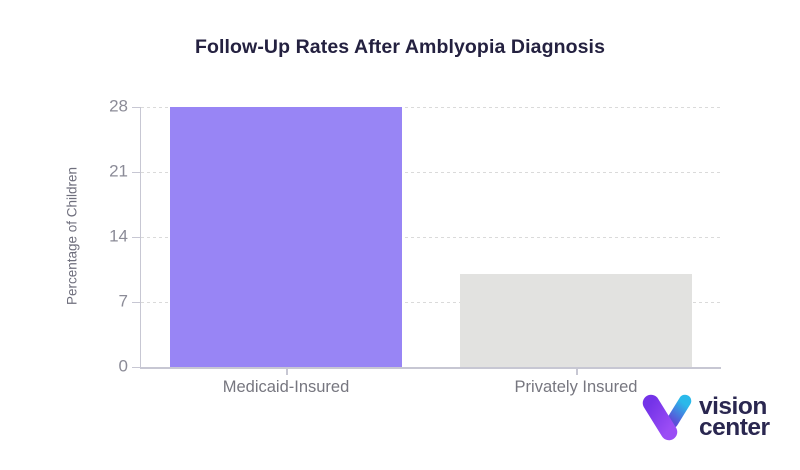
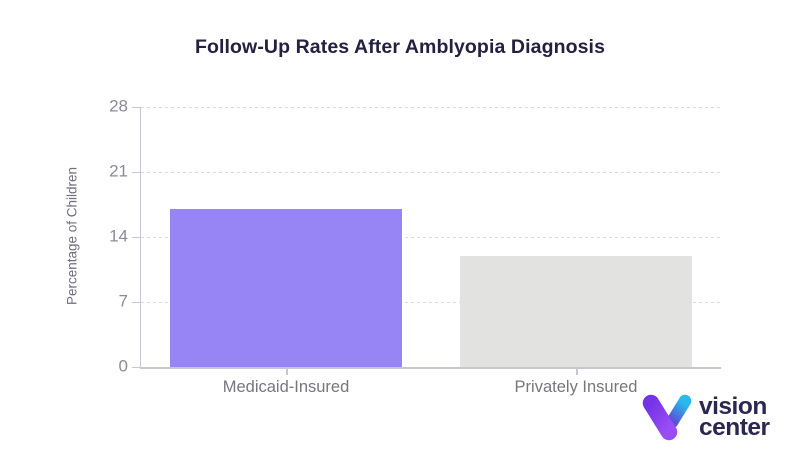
Medicaid-Insured: 28 -> 17
Privately Insured: 10 -> 12
